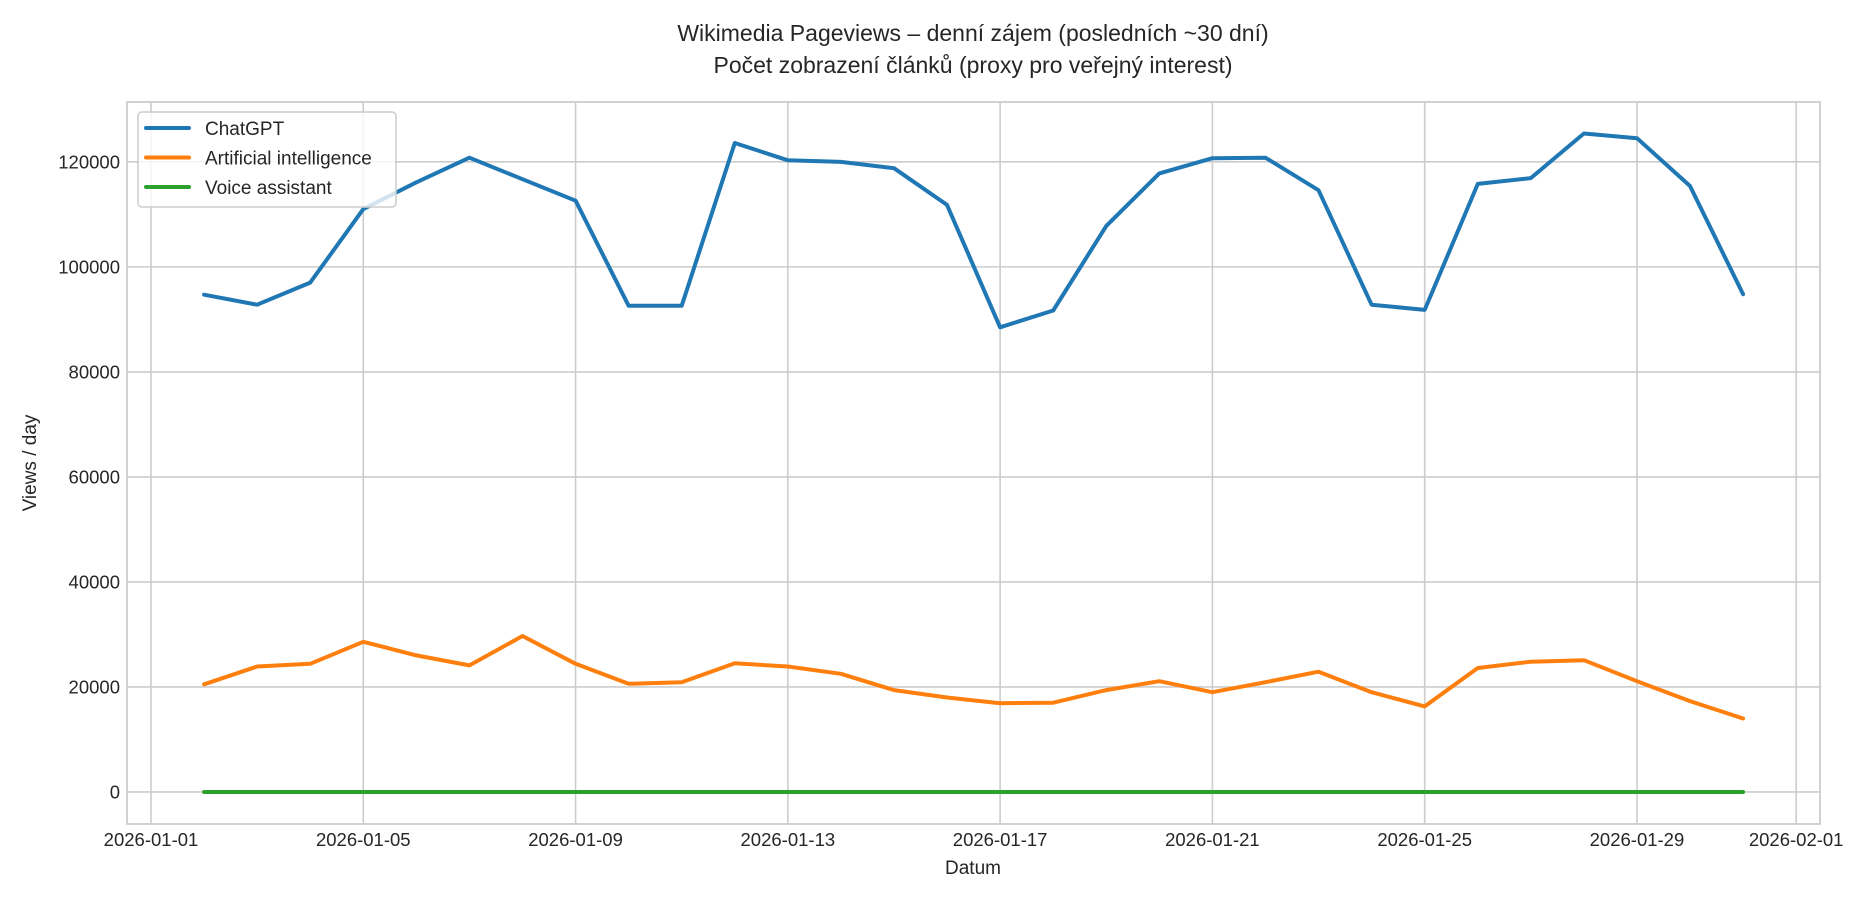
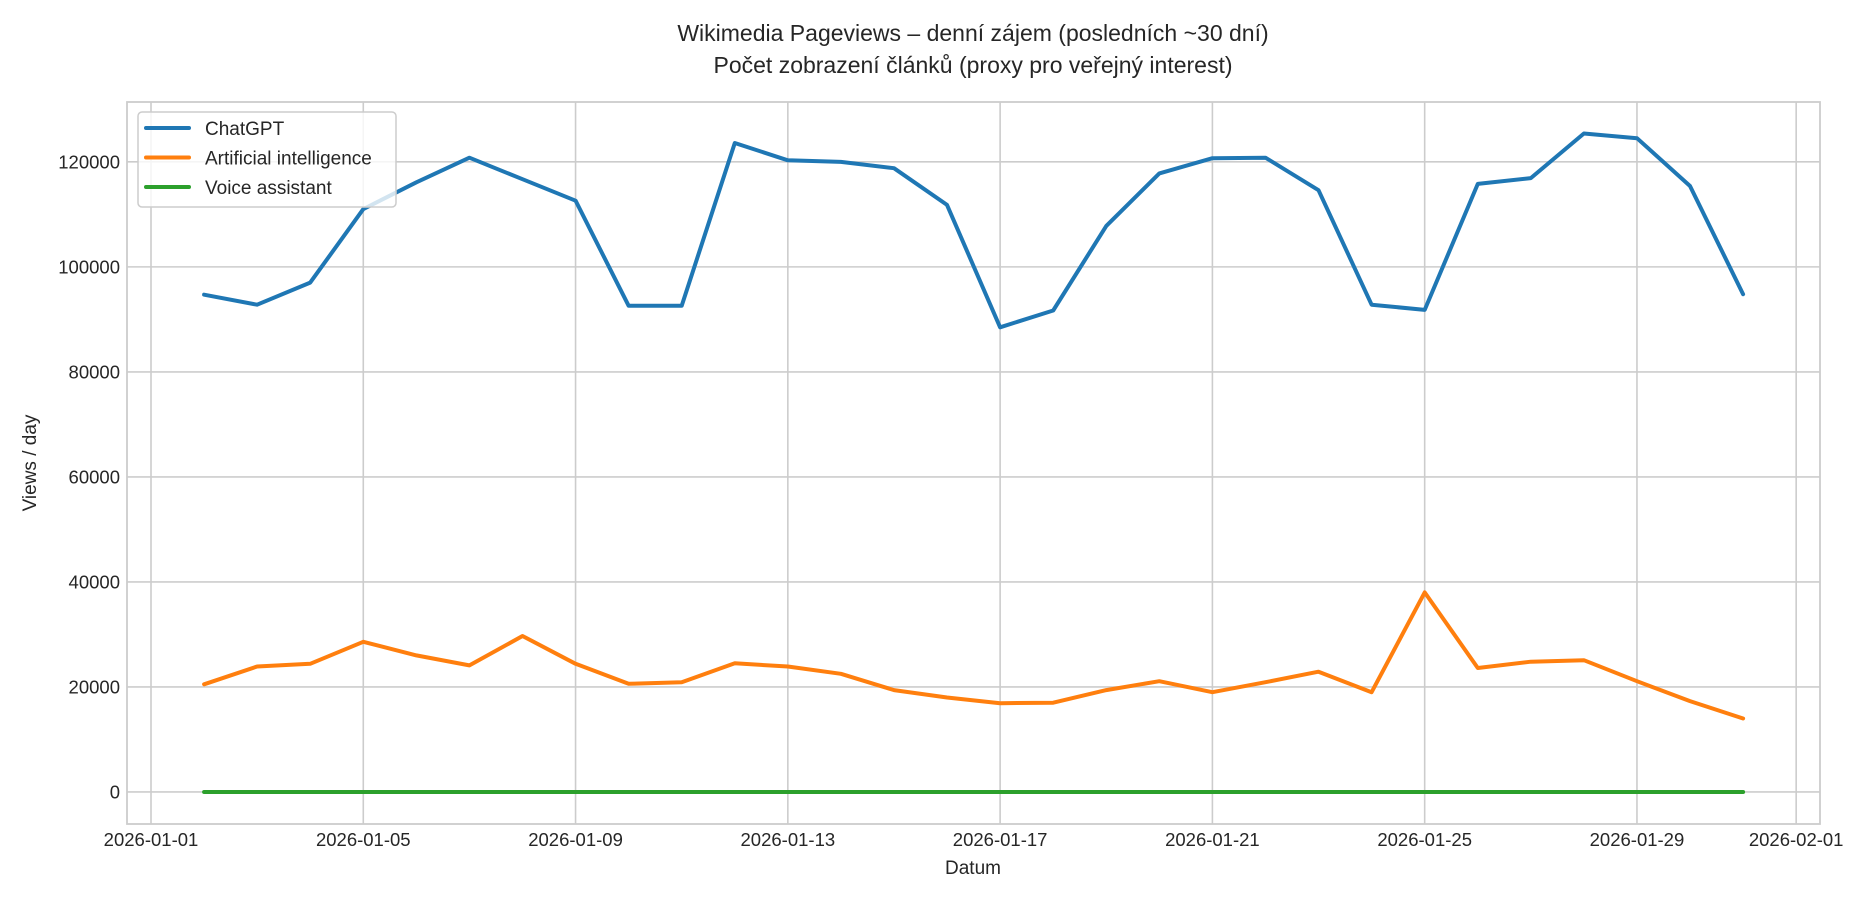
Artificial intelligence/2026-01-25: 16000 -> 38000
